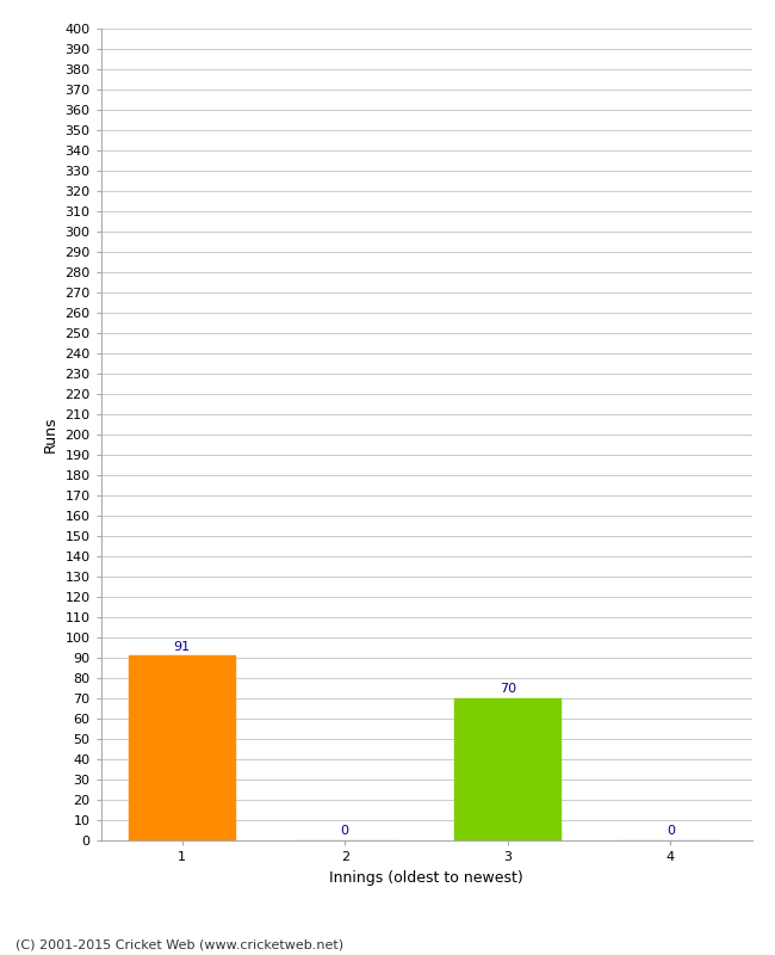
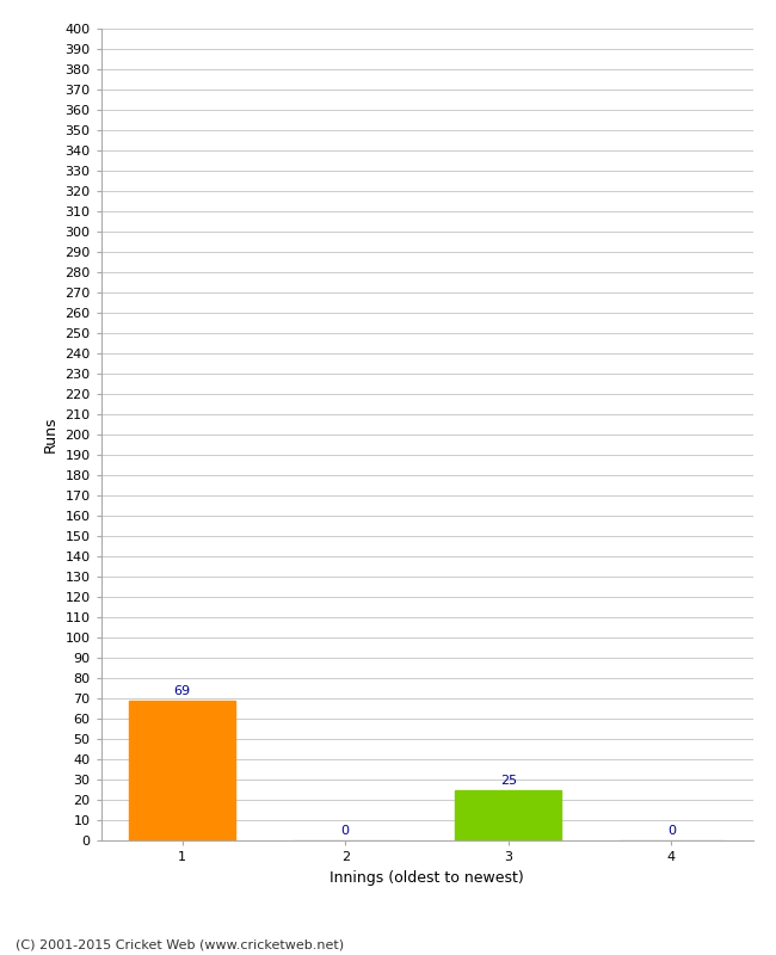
1: 91 -> 69
3: 70 -> 25
